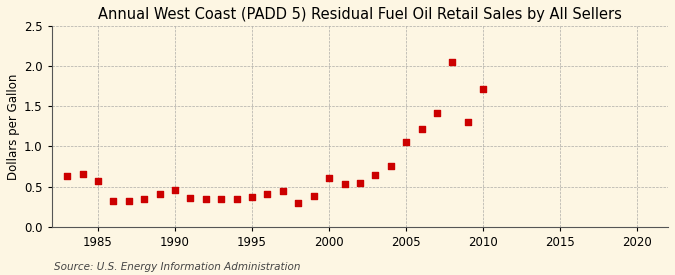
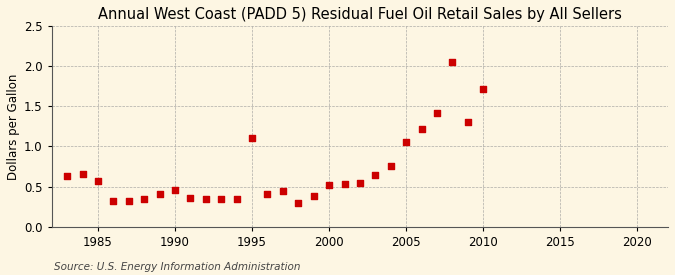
1995: 0.37 -> 1.10
2000: 0.61 -> 0.52
